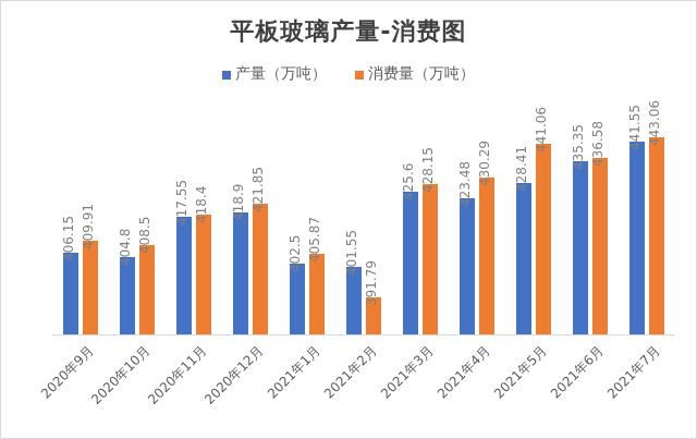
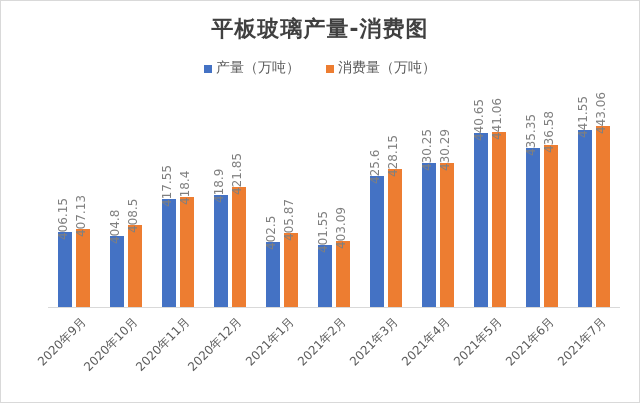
消费量（万吨）/2020年9月: 409.91 -> 407.13
消费量（万吨）/2021年2月: 391.79 -> 403.09
产量（万吨）/2021年4月: 423.48 -> 430.25
产量（万吨）/2021年5月: 428.41 -> 440.65
